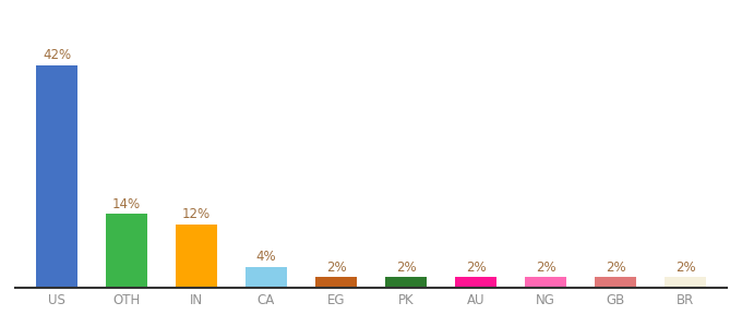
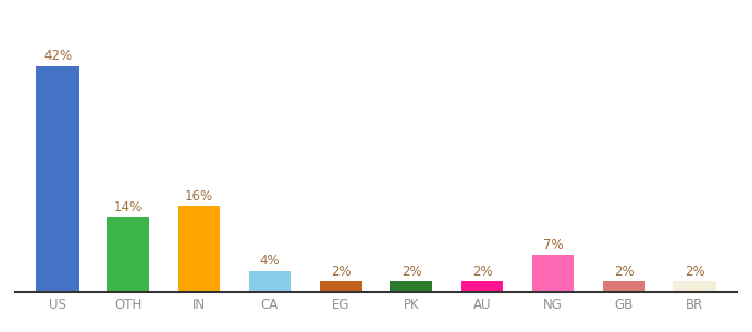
IN: 12% -> 16%
NG: 2% -> 7%
